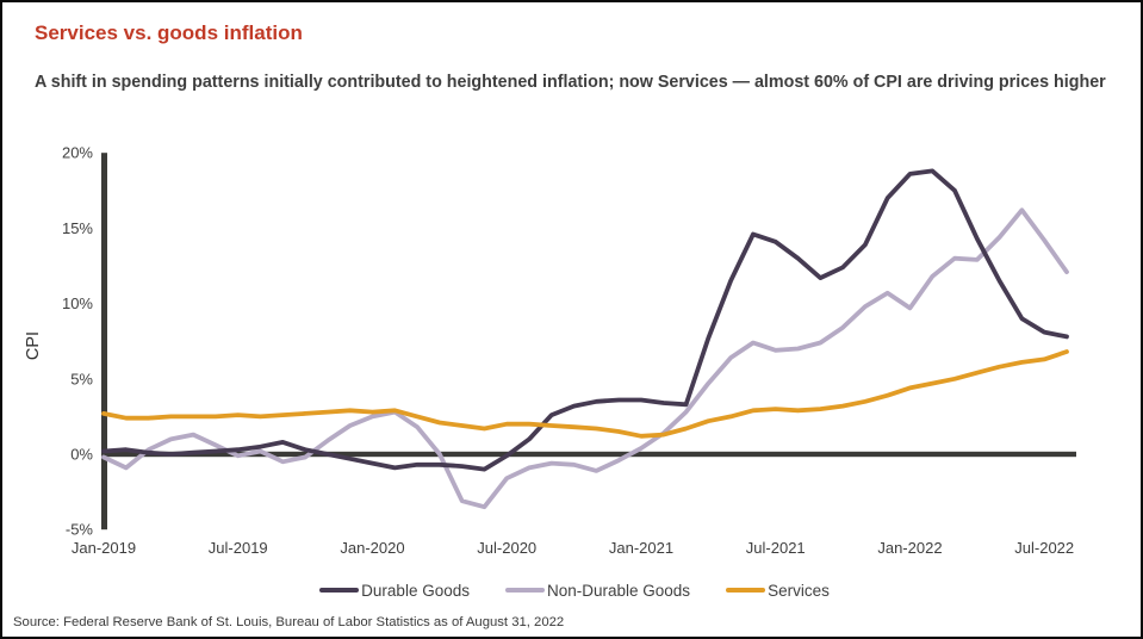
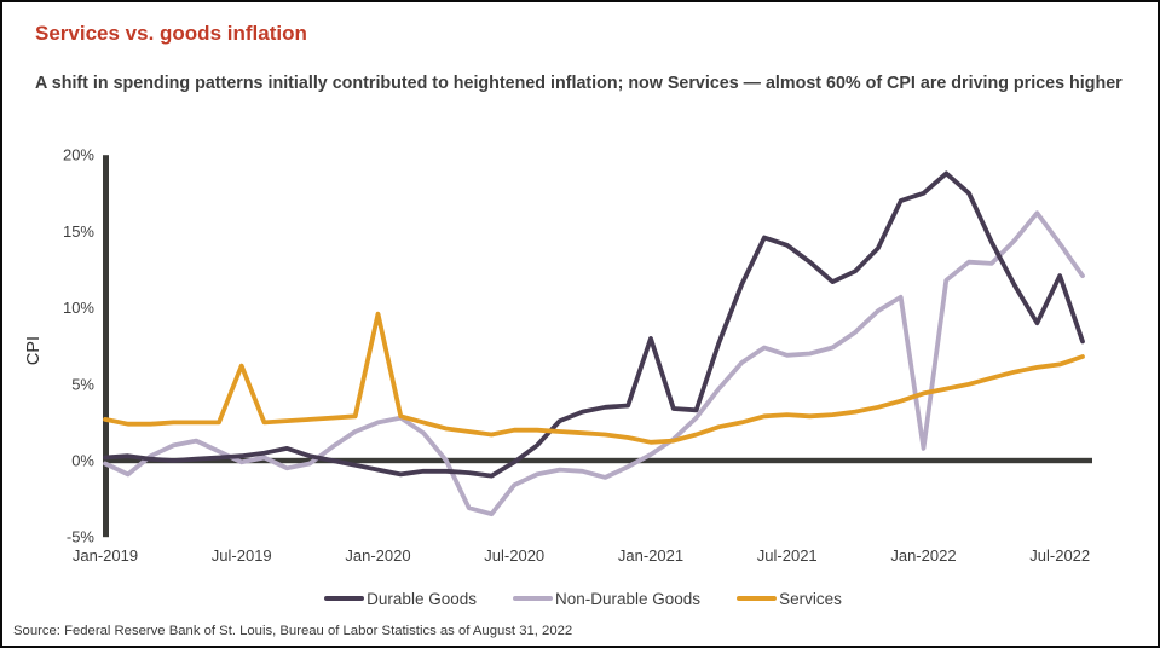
Services/Jul-2019: 2.6% -> 6.2%
Services/Jan-2020: 2.8% -> 9.6%
Durable Goods/Jan-2021: 3.6% -> 8.0%
Durable Goods/Jan-2022: 18.6% -> 17.5%
Non-Durable Goods/Jan-2022: 9.7% -> 0.8%
Durable Goods/Jul-2022: 8.1% -> 12.1%
